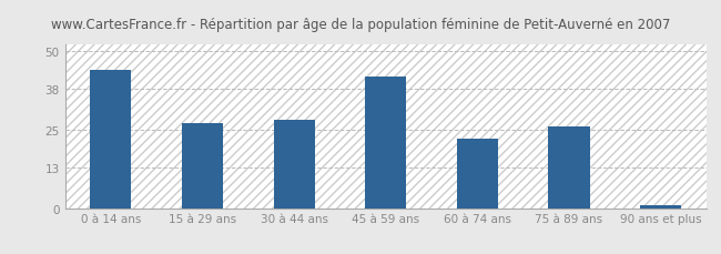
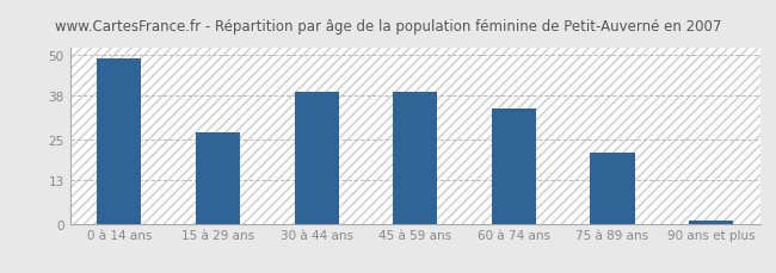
0 à 14 ans: 44 -> 49
30 à 44 ans: 28 -> 39
45 à 59 ans: 42 -> 39
60 à 74 ans: 22 -> 34
75 à 89 ans: 26 -> 21
